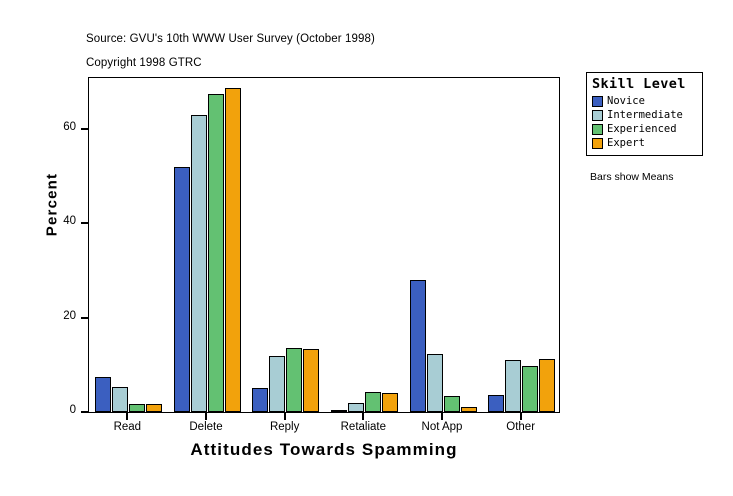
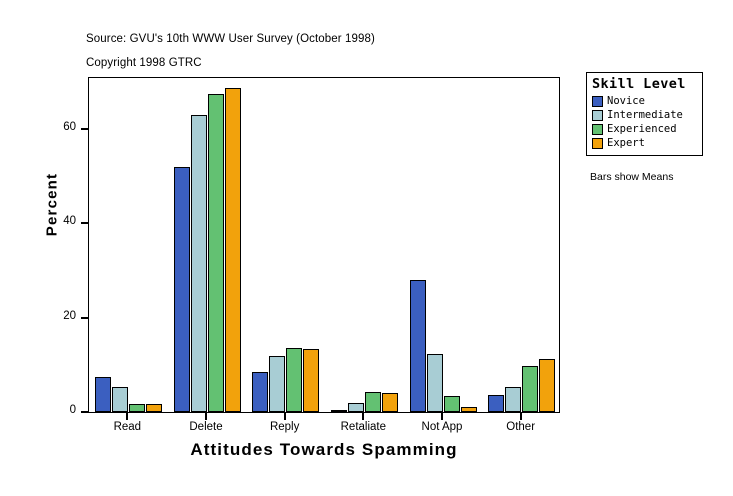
Novice/Reply: 5 -> 8
Intermediate/Other: 11 -> 5
